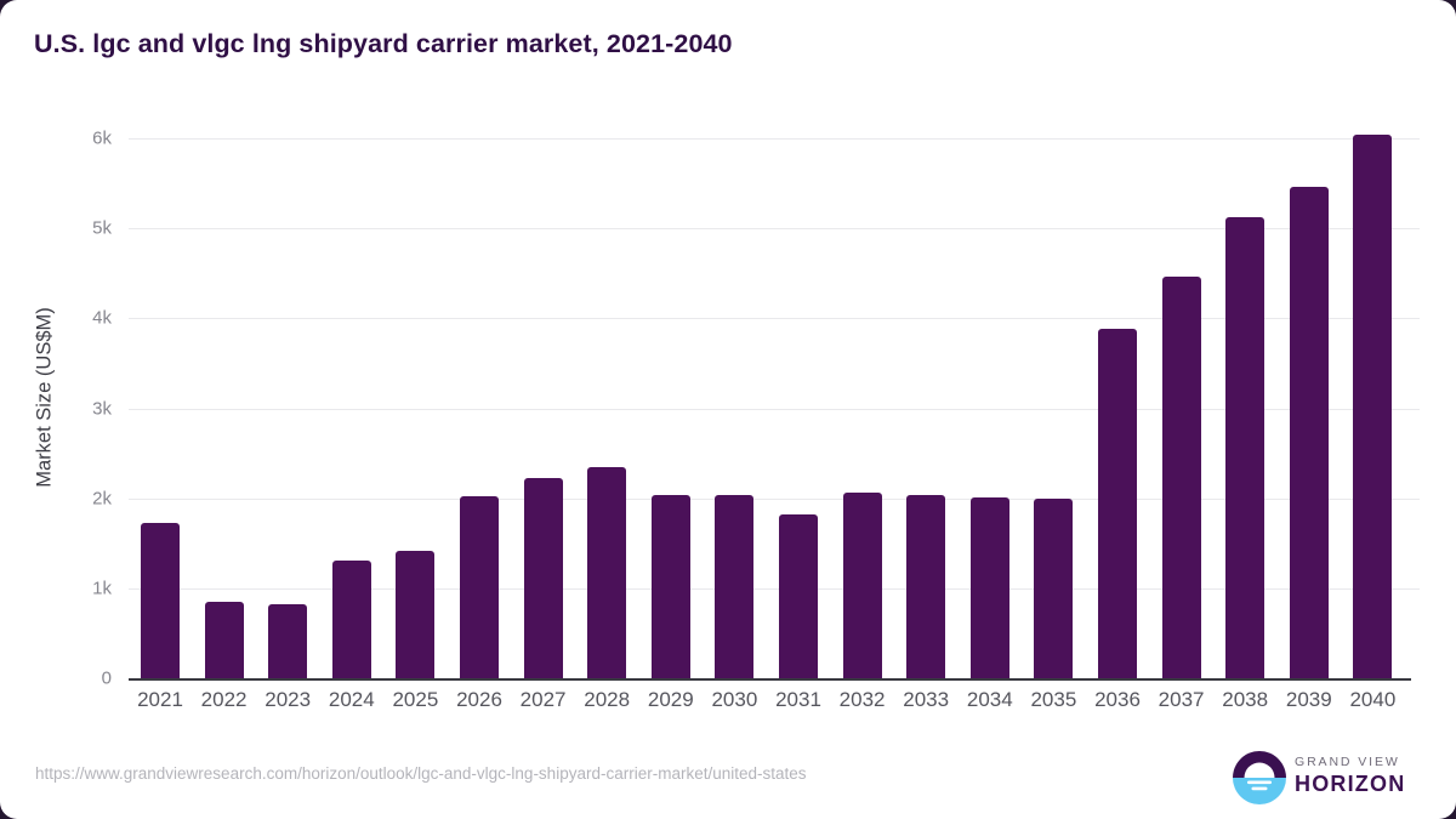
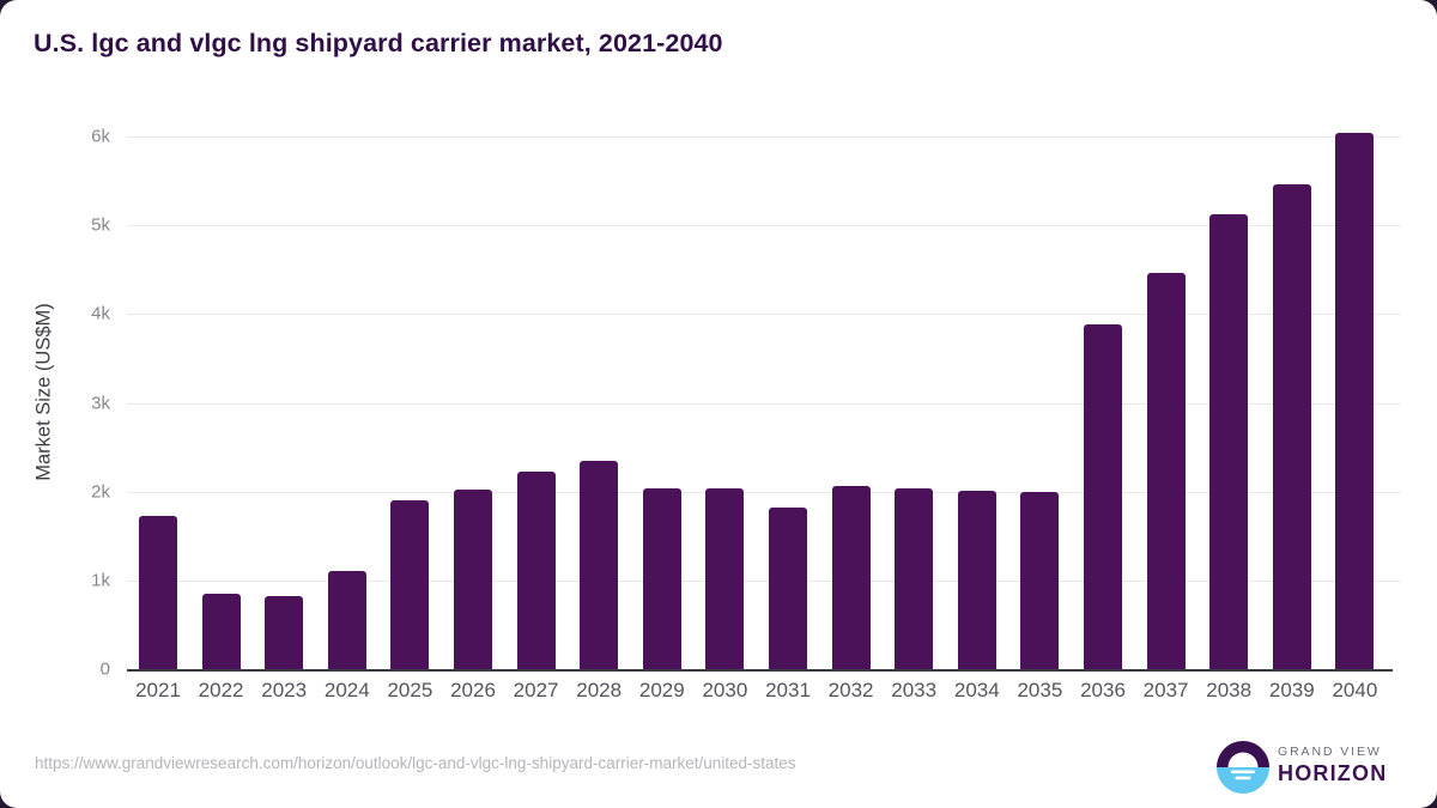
2024: 1.3k -> 1.1k
2025: 1.4k -> 1.9k
